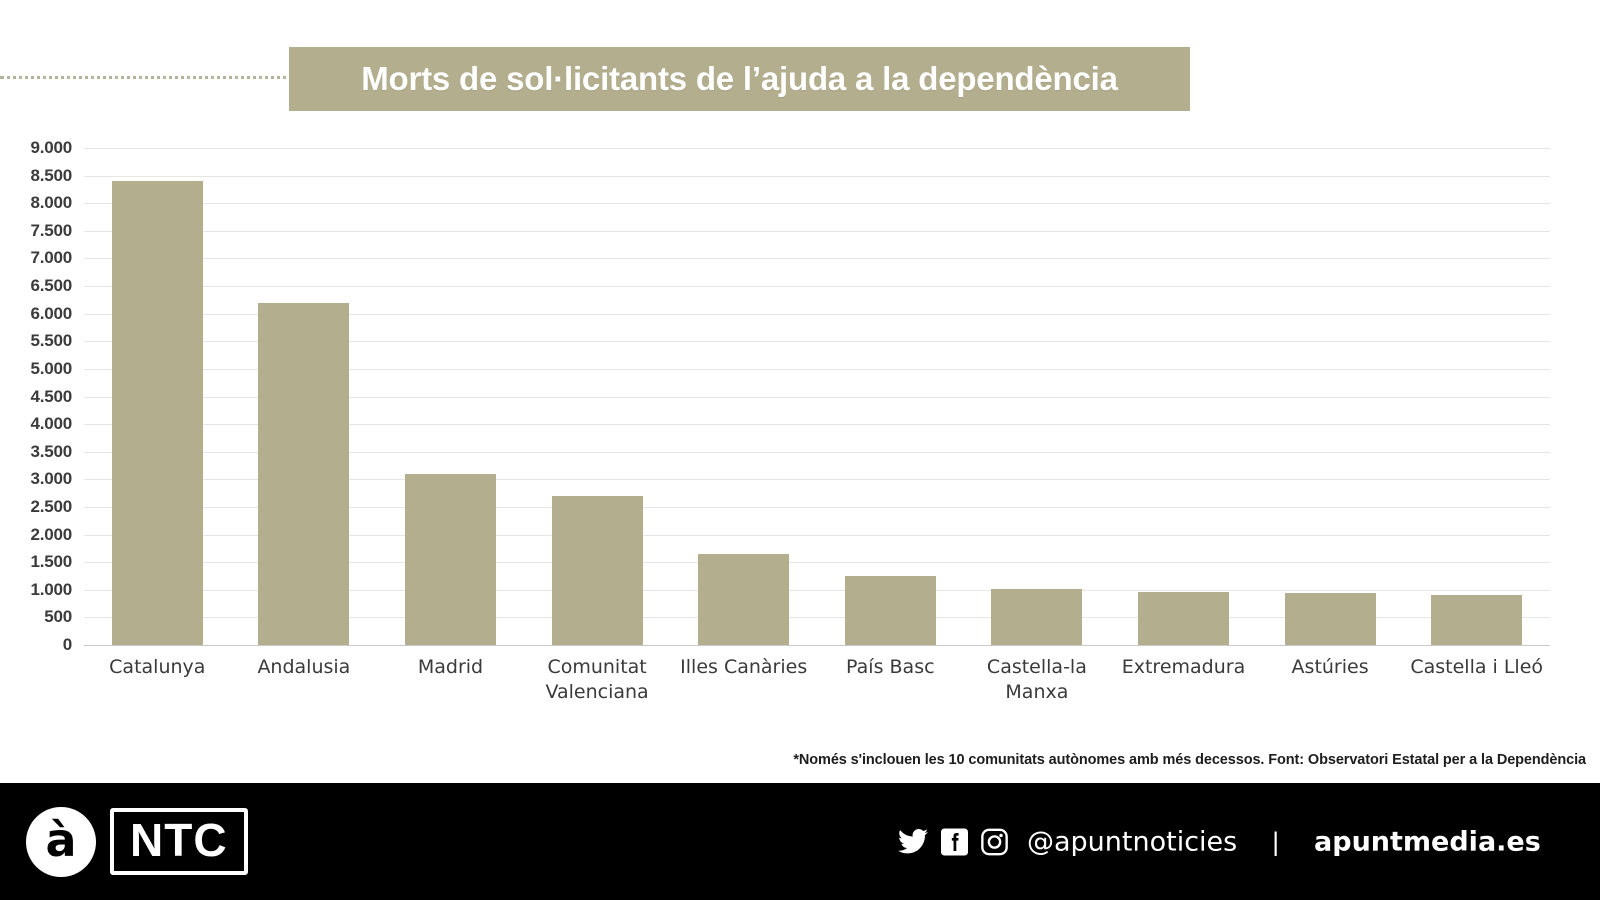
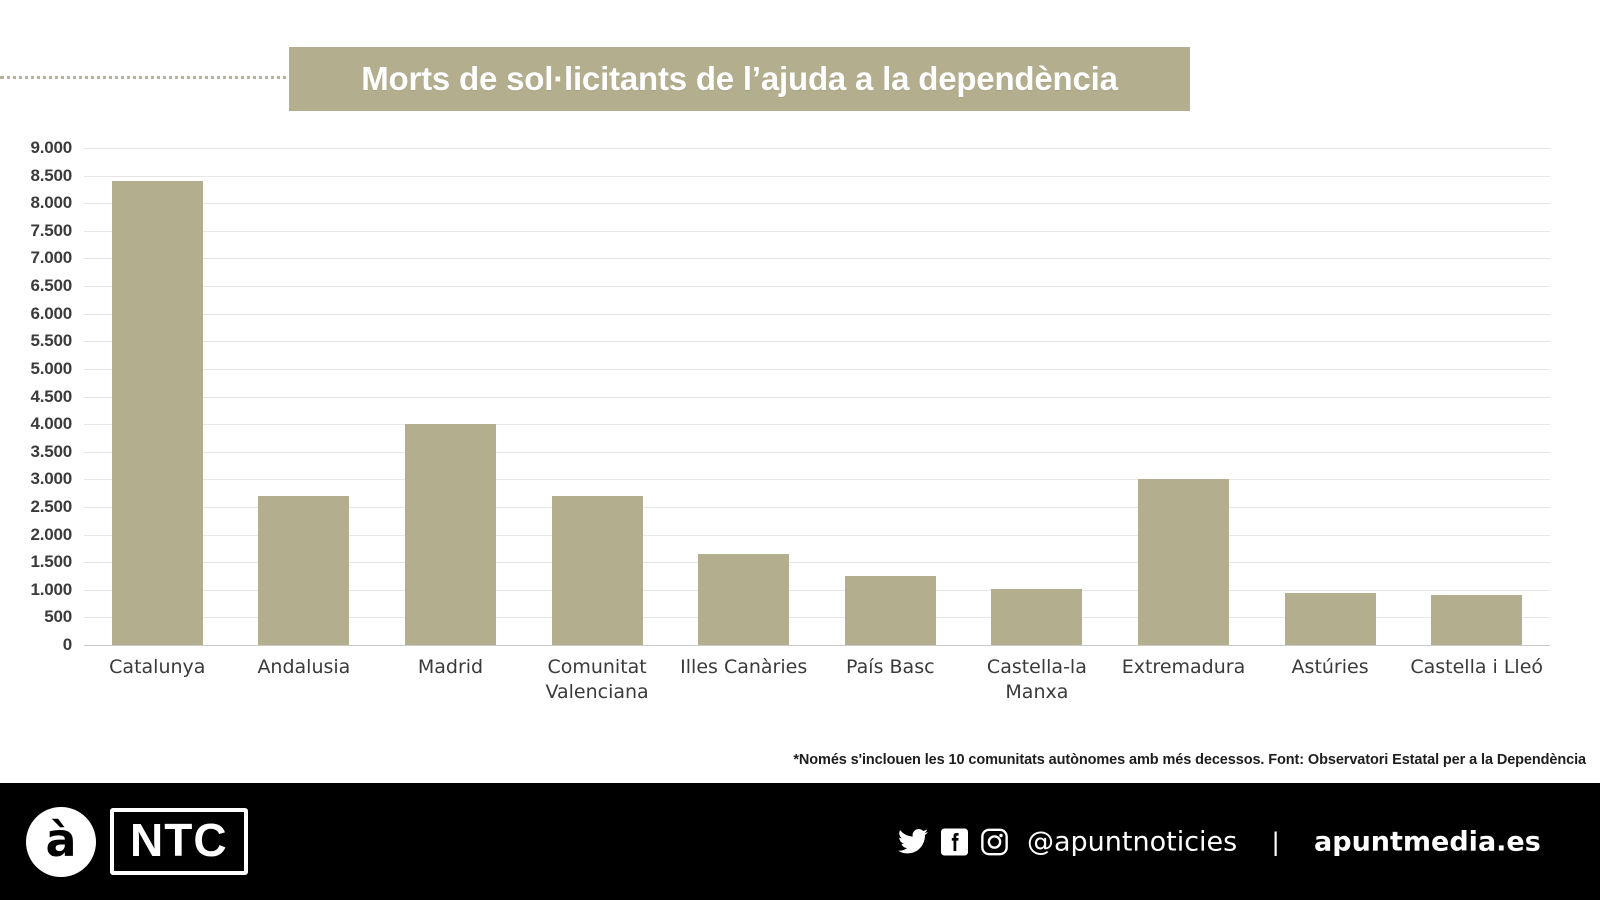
Andalusia: 6200 -> 2700
Madrid: 3100 -> 4000
Extremadura: 1000 -> 3000
